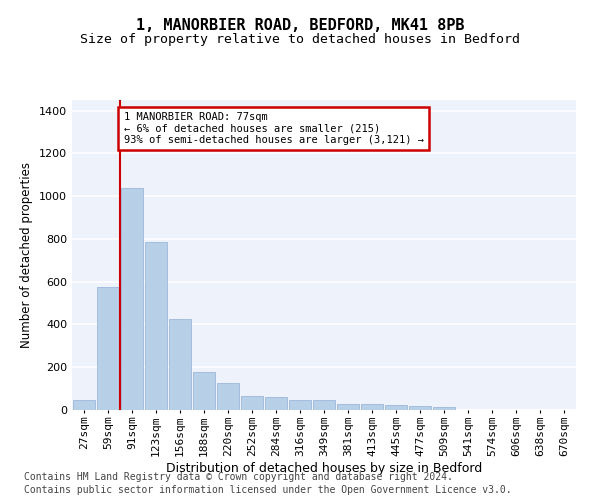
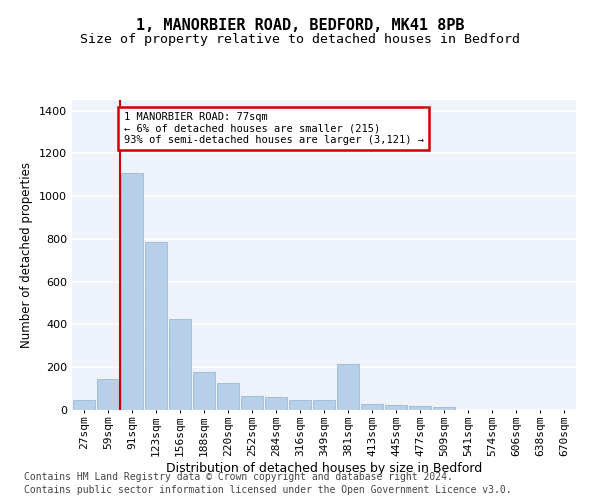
59sqm: 575 -> 145
91sqm: 1040 -> 1110
381sqm: 28 -> 215
